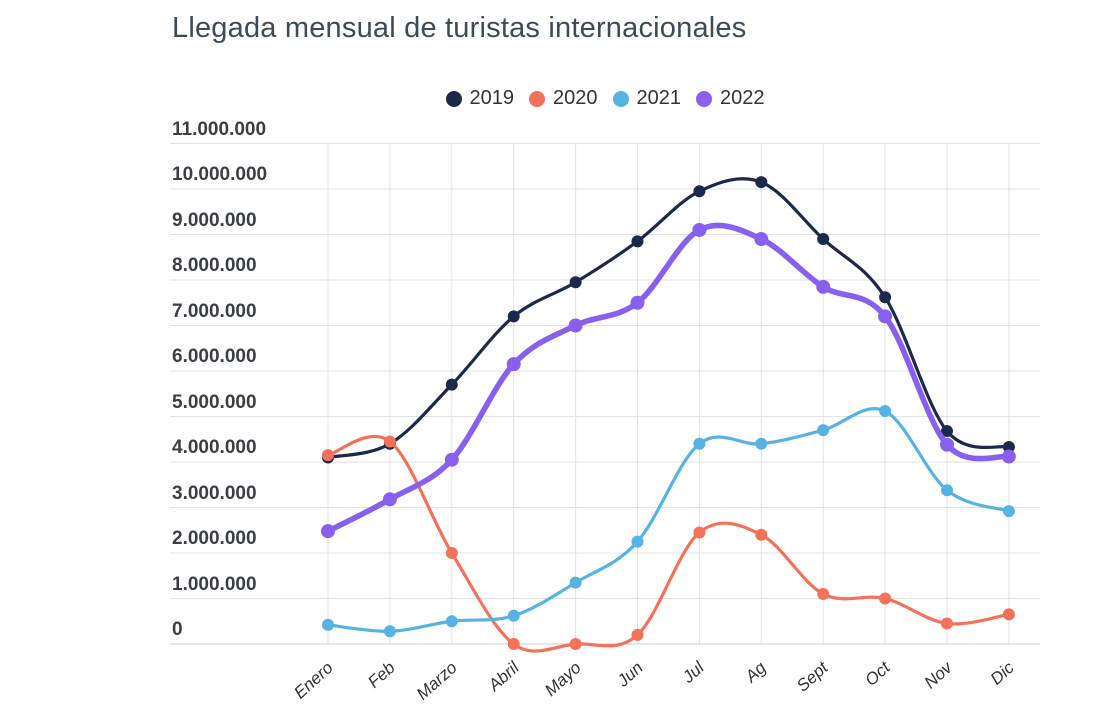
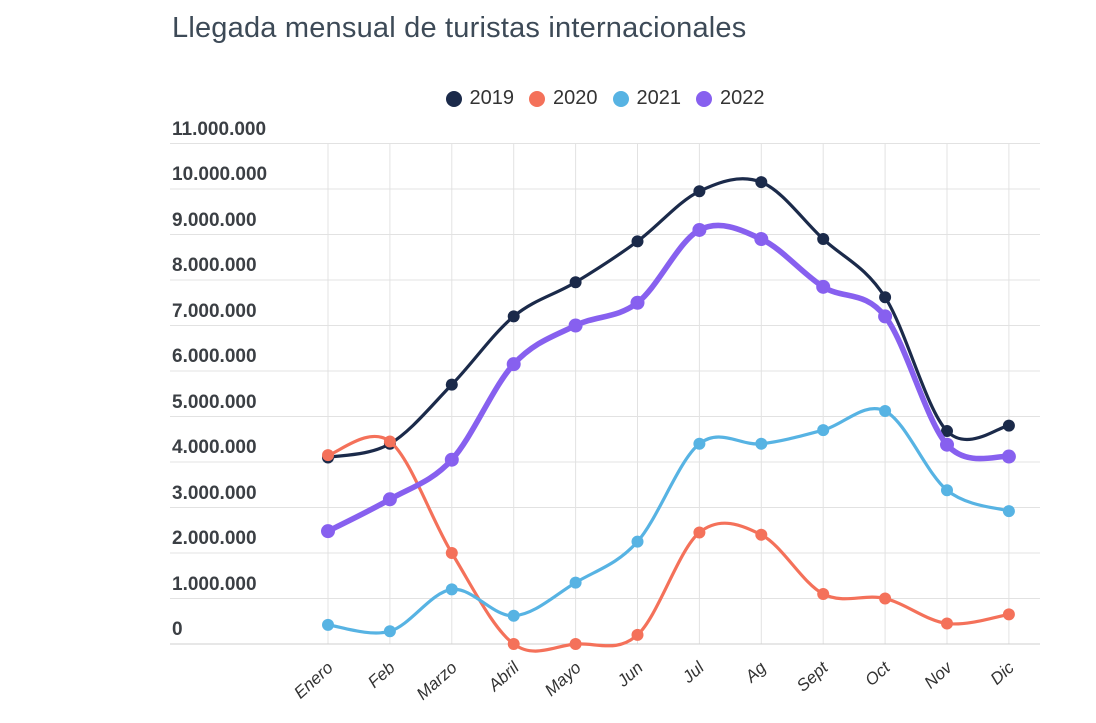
2021/Marzo: 500000 -> 1200000
2019/Dic: 4300000 -> 4800000
